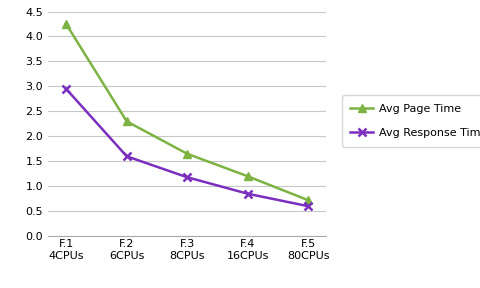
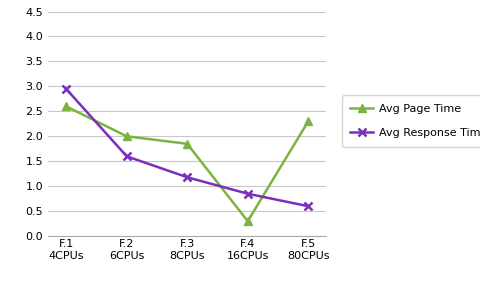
Avg Page Time/F.1 4CPUs: 4.25 -> 2.60
Avg Page Time/F.2 6CPUs: 2.30 -> 2.00
Avg Page Time/F.3 8CPUs: 1.65 -> 1.85
Avg Page Time/F.4 16CPUs: 1.20 -> 0.30
Avg Page Time/F.5 80CPUs: 0.72 -> 2.30
